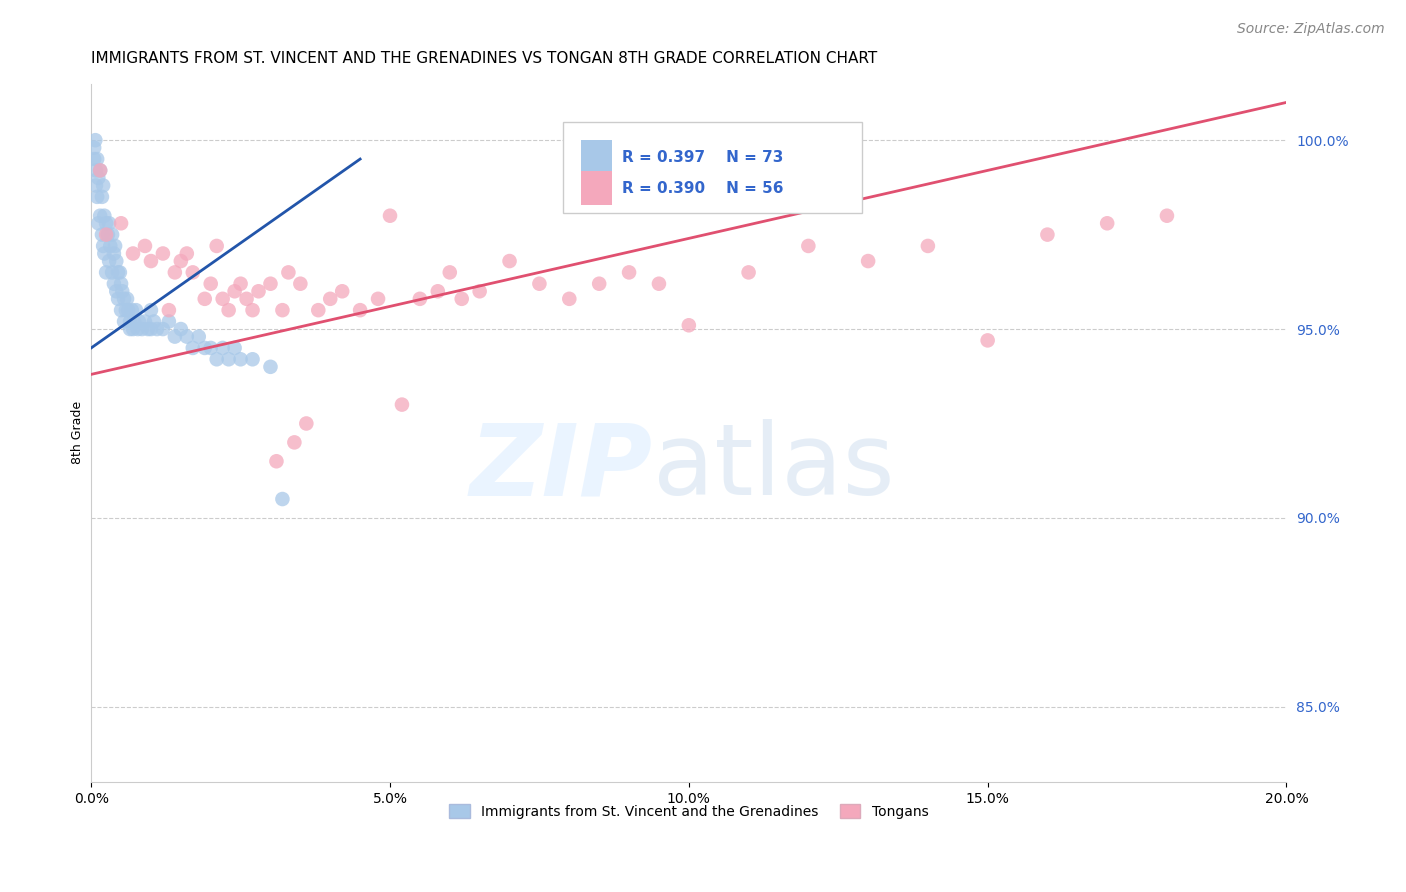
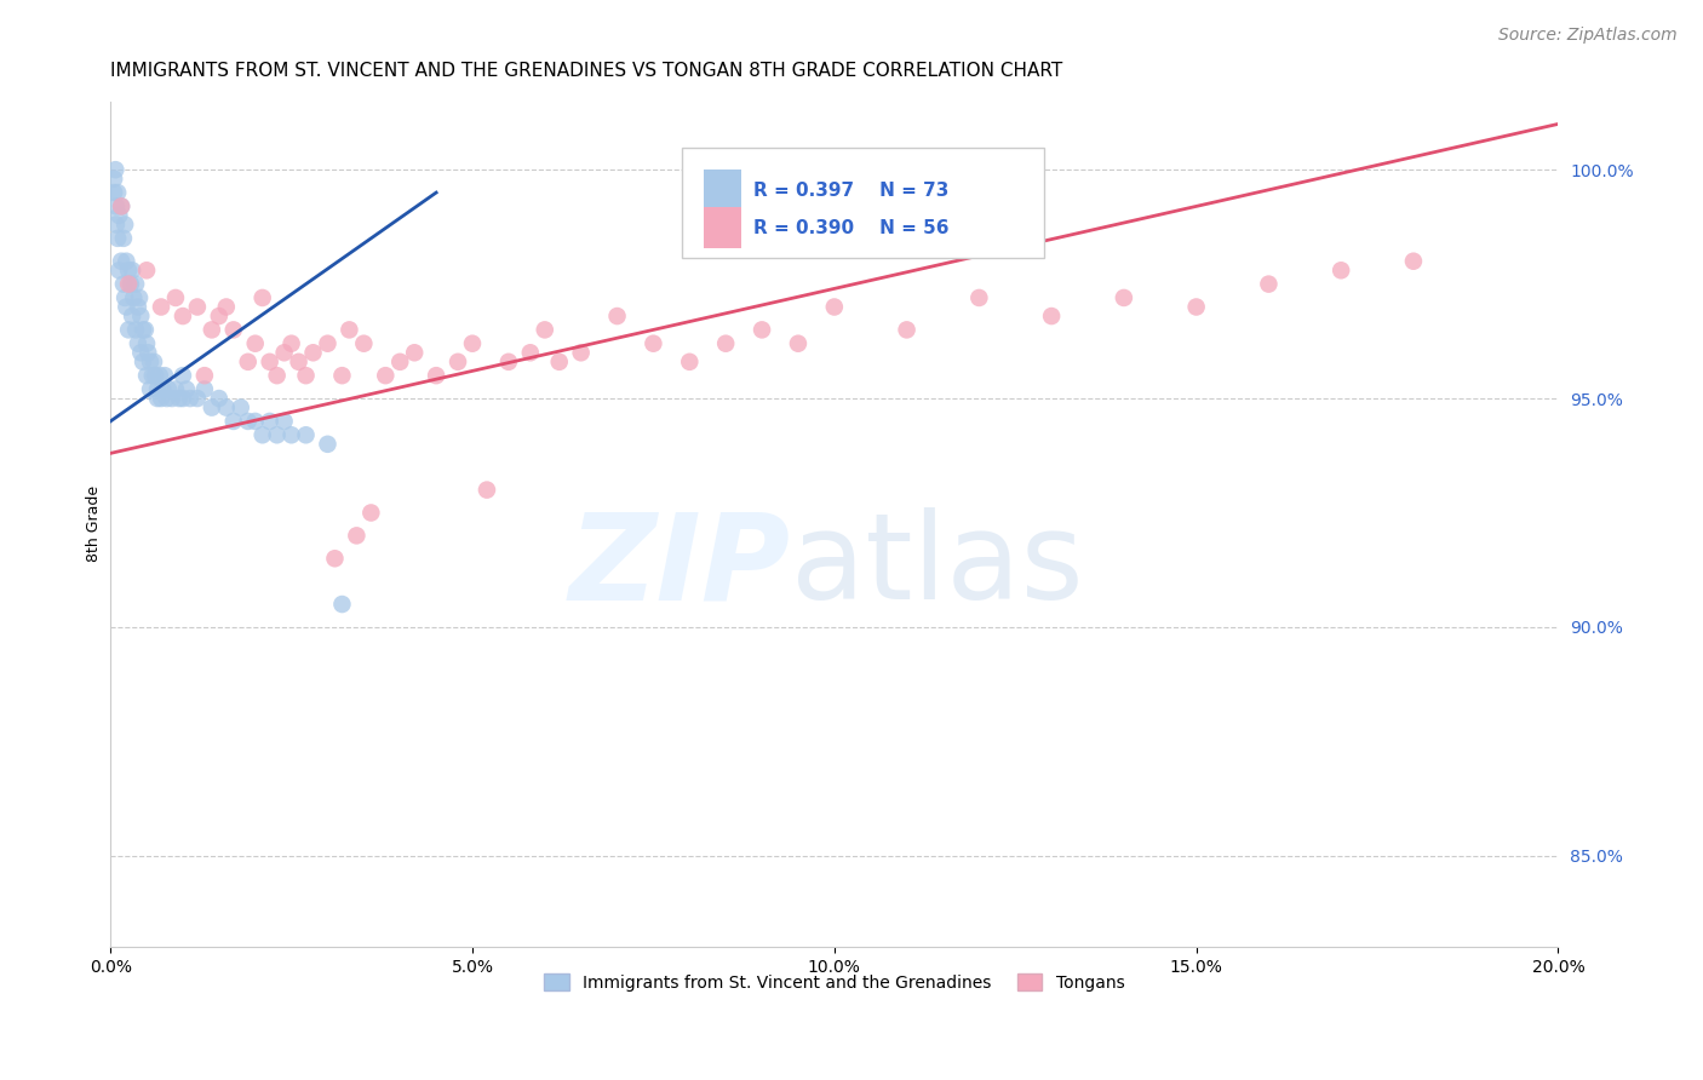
Tongans/5.0%: 98.0% -> 96.2%
Tongans/10.0%: 95.1% -> 97.0%
Tongans/15.0%: 94.7% -> 97.0%
